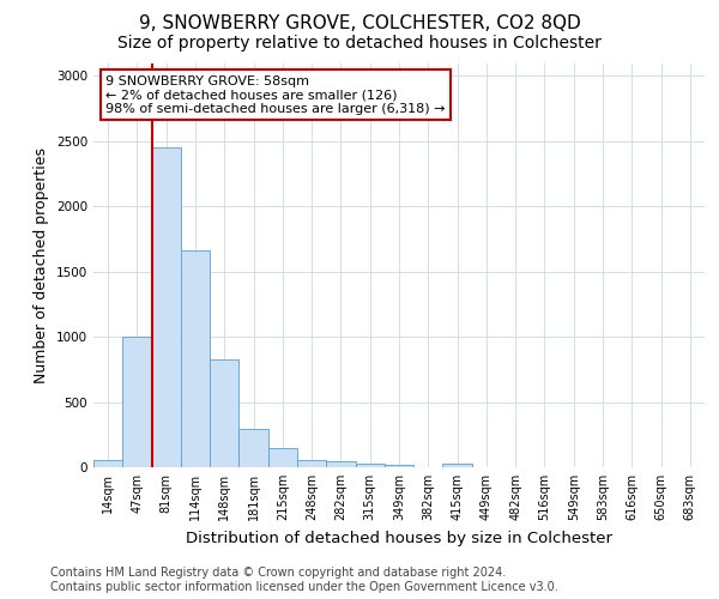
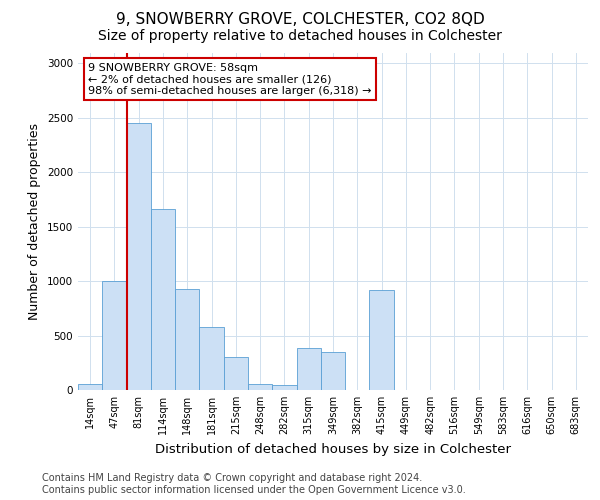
148sqm: 830 -> 930
181sqm: 290 -> 580
215sqm: 150 -> 300
315sqm: 30 -> 390
349sqm: 20 -> 350
415sqm: 20 -> 920
